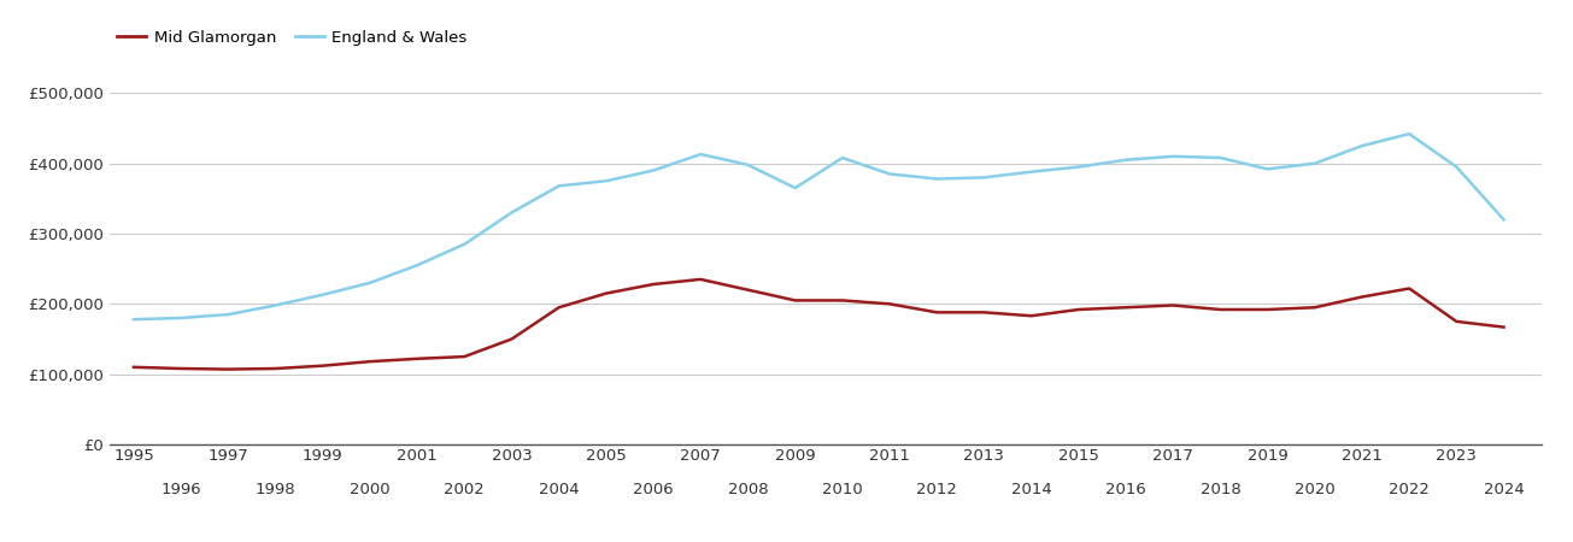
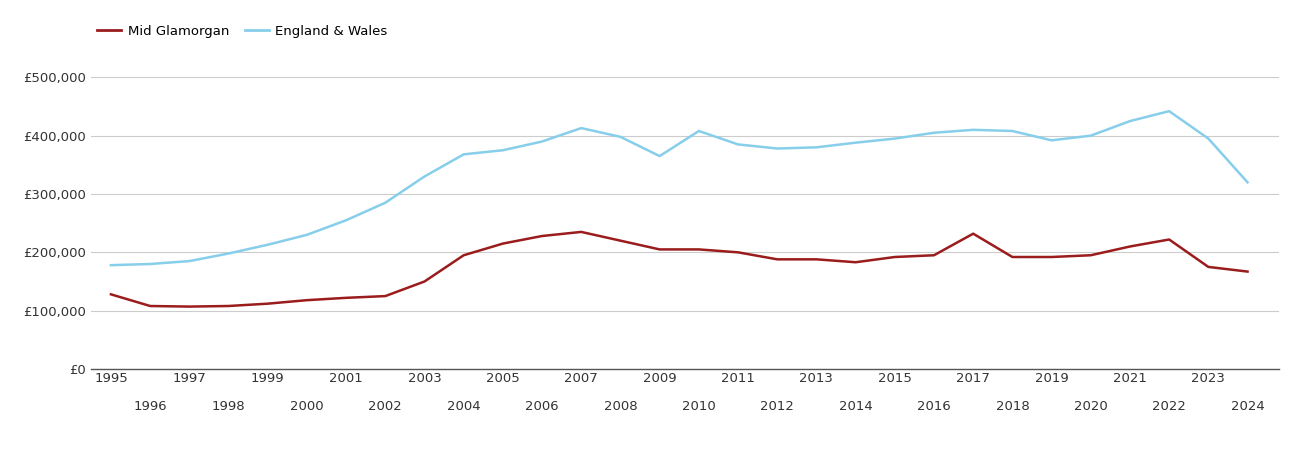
Mid Glamorgan/1995: £110,000 -> £128,000
Mid Glamorgan/2017: £198,000 -> £232,000
